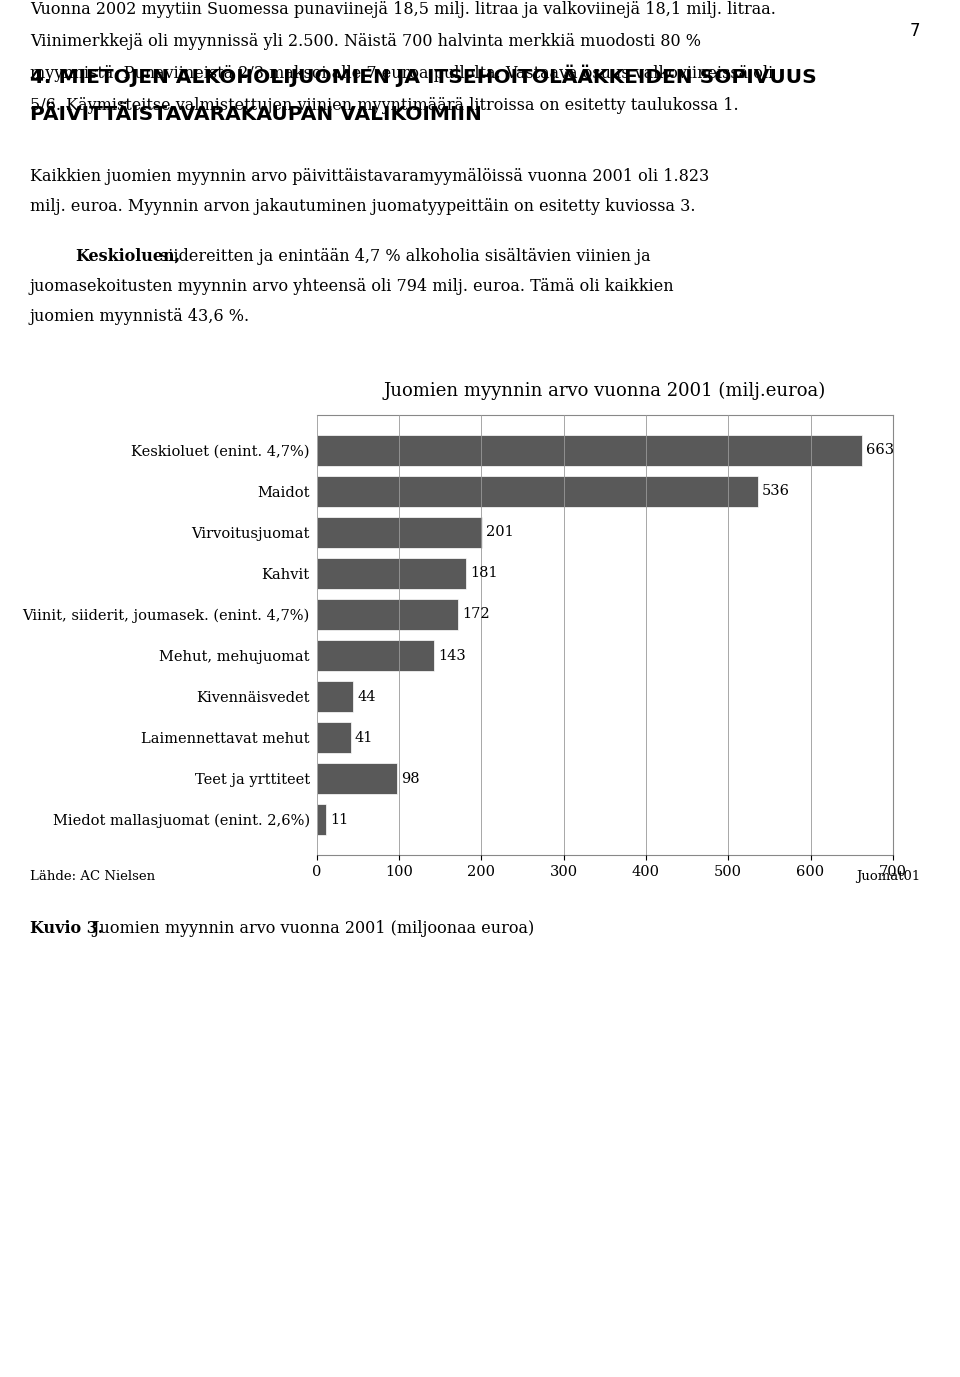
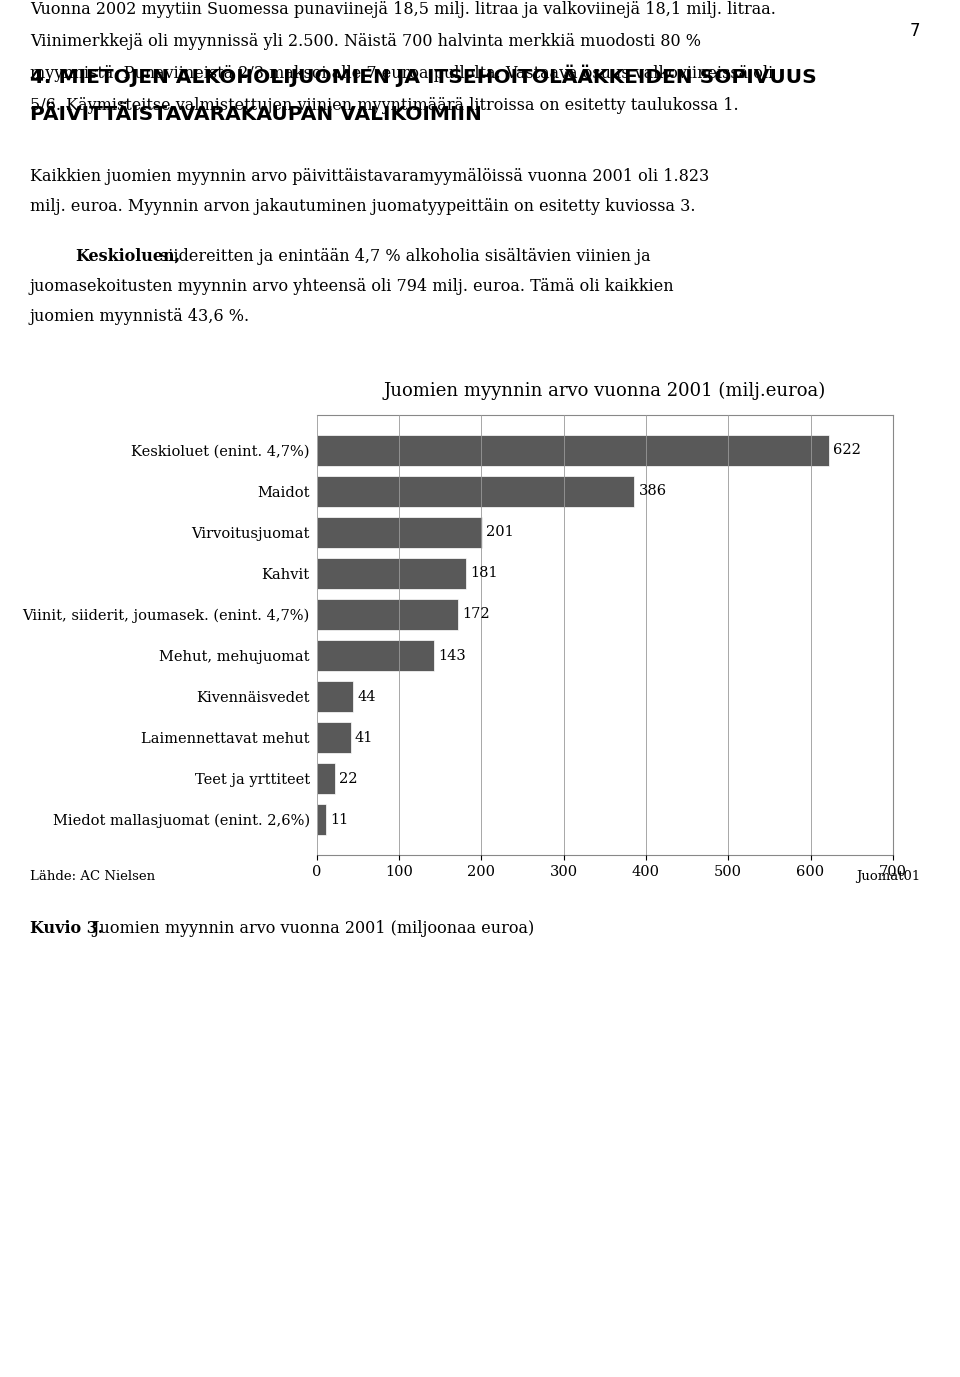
Keskioluet (enint. 4,7%): 663 -> 622
Maidot: 536 -> 386
Teet ja yrttiteet: 98 -> 22
